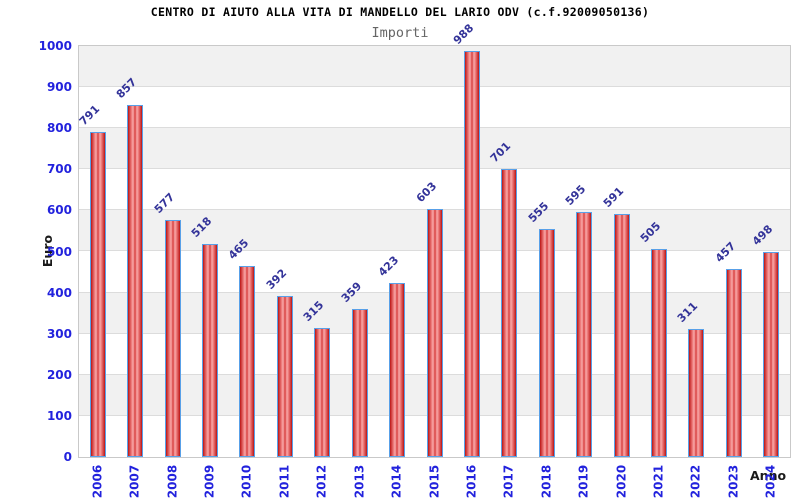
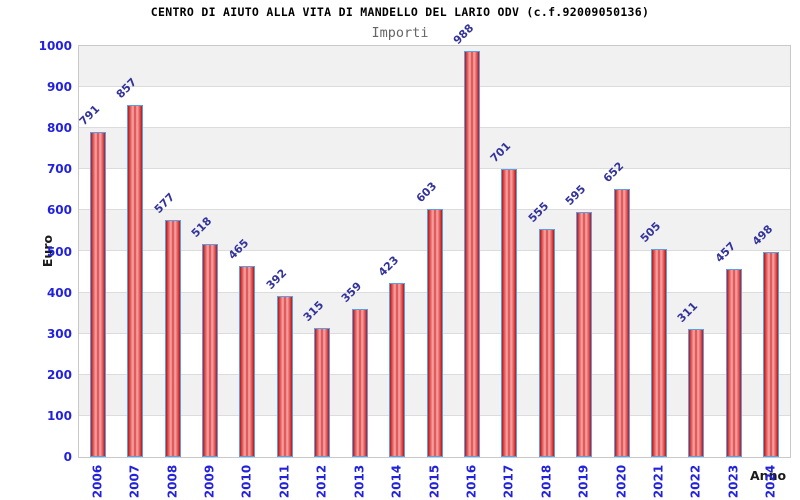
2020: 591 -> 652
